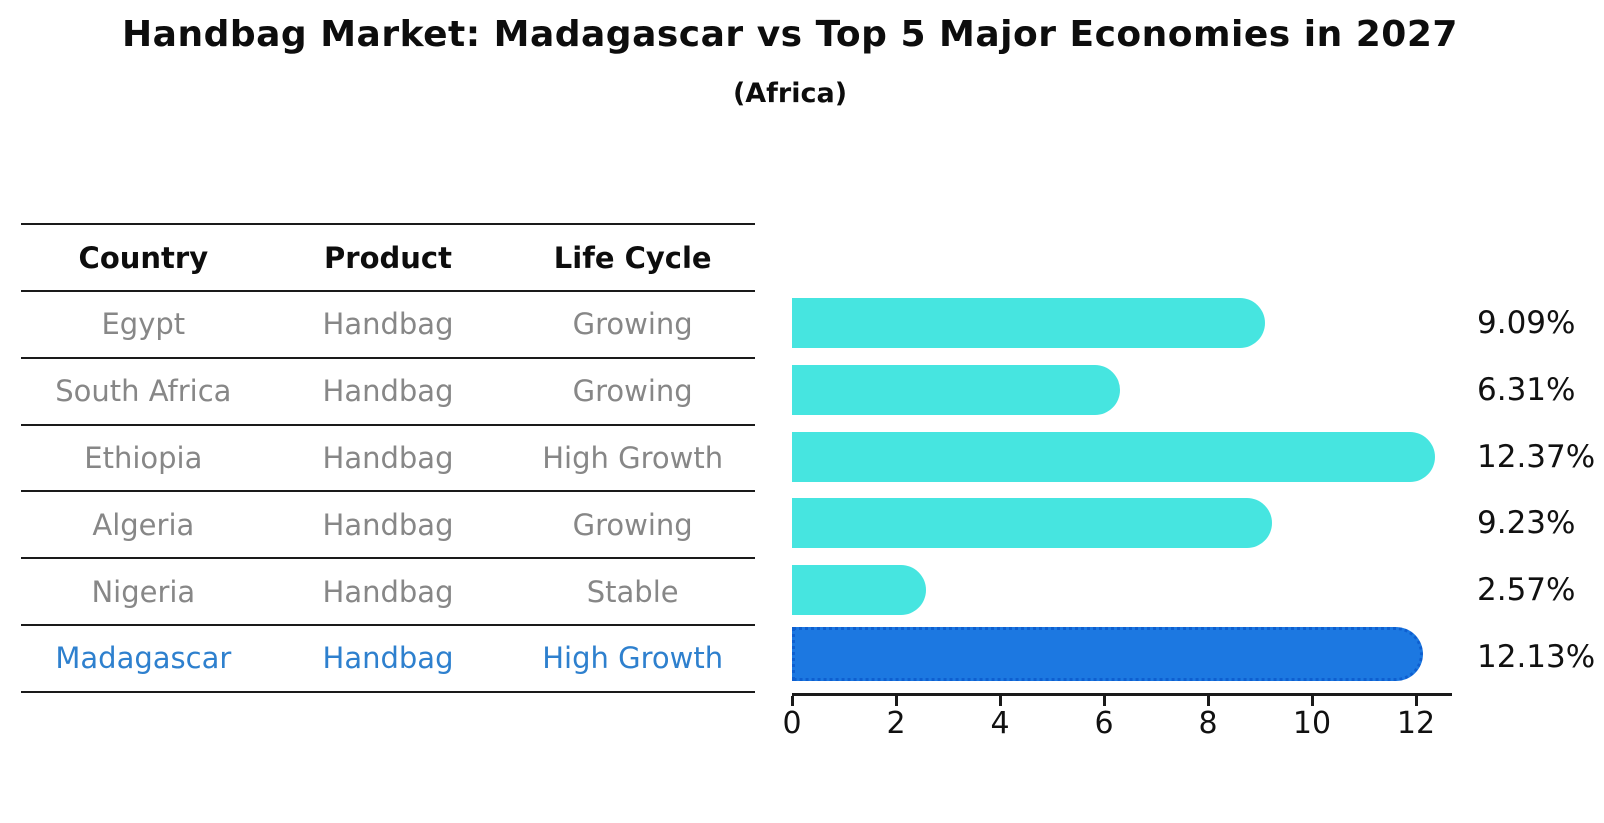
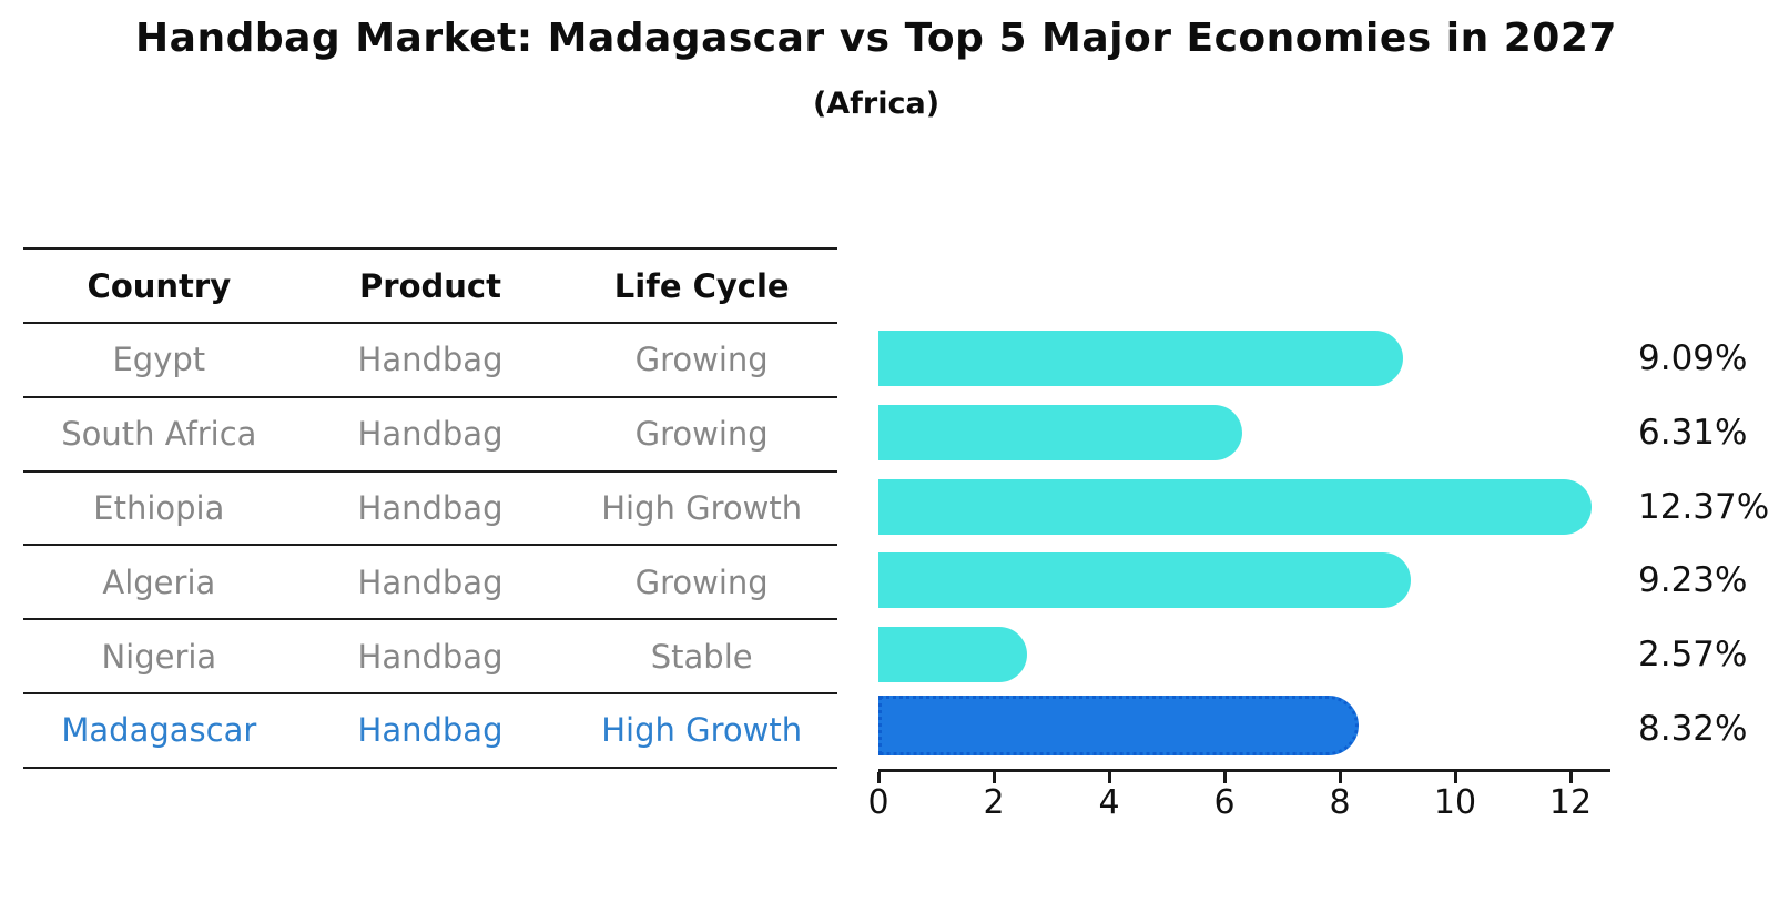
Madagascar: 12.13% -> 8.32%
